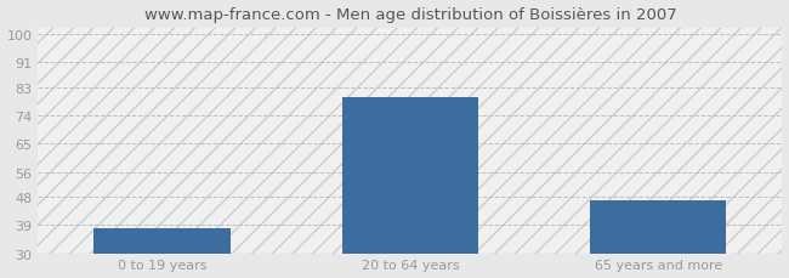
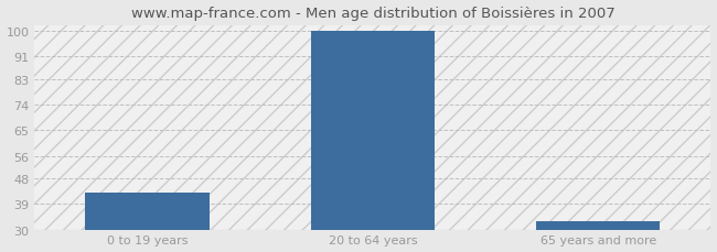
0 to 19 years: 38 -> 43
20 to 64 years: 80 -> 100
65 years and more: 47 -> 33
